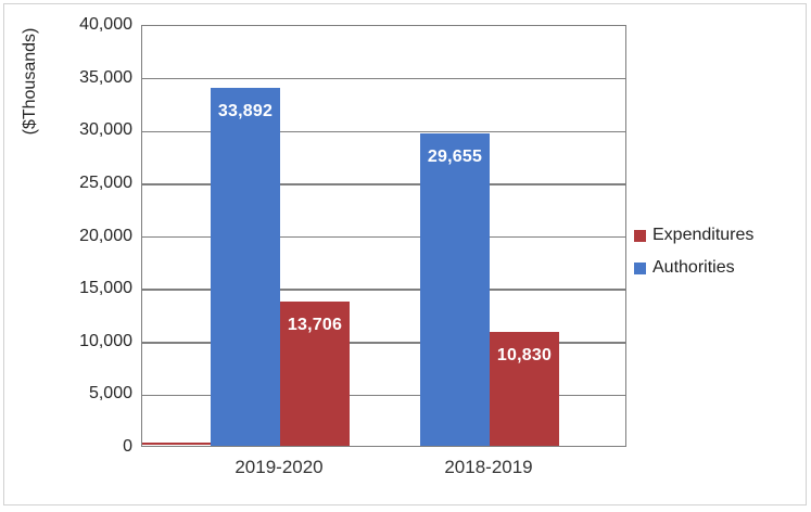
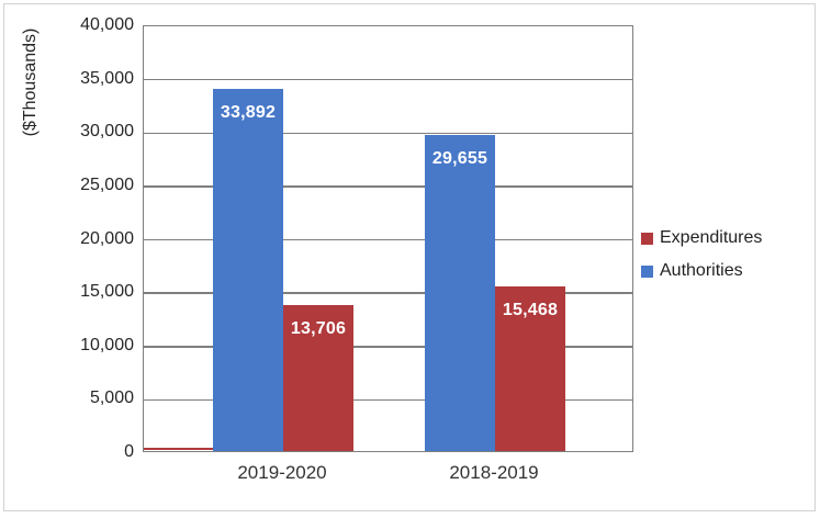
Expenditures/2018-2019: 10,830 -> 15,468
